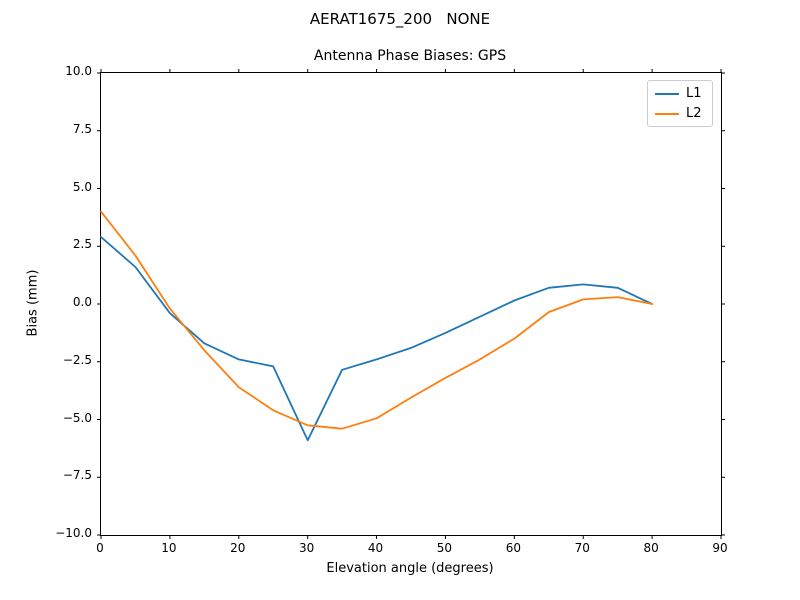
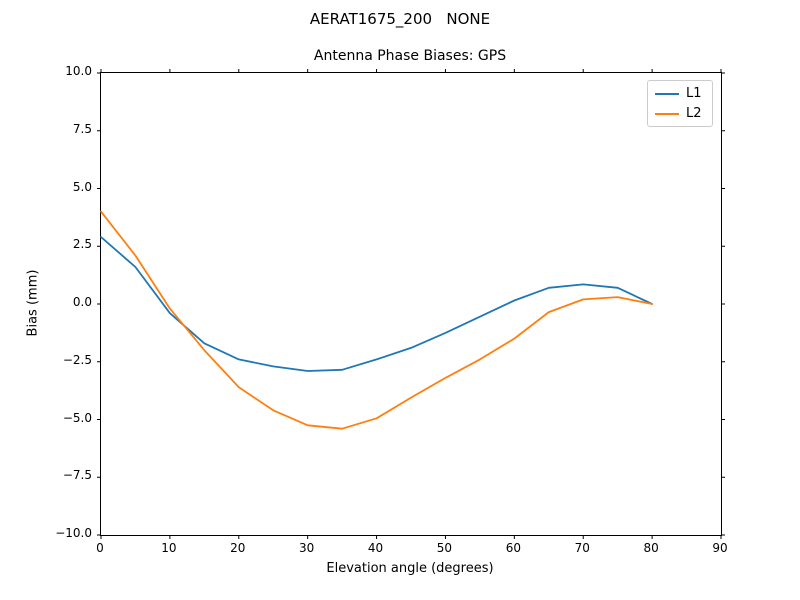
L1/30: -5.9 -> -2.9
